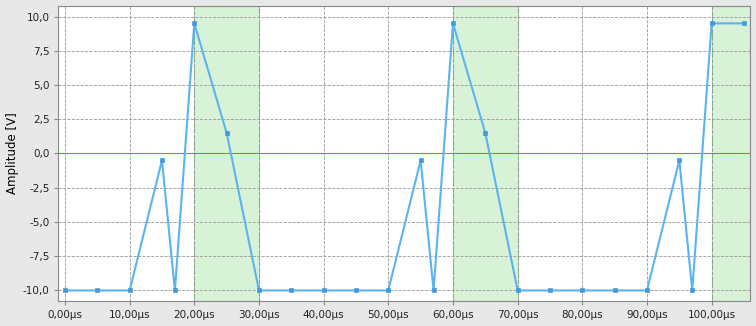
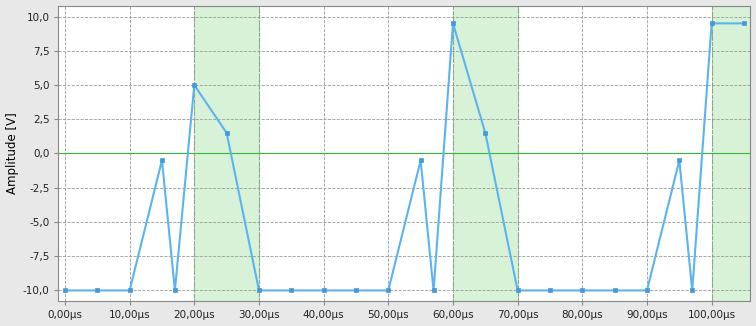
20,00μs: 9,5 -> 5,0
